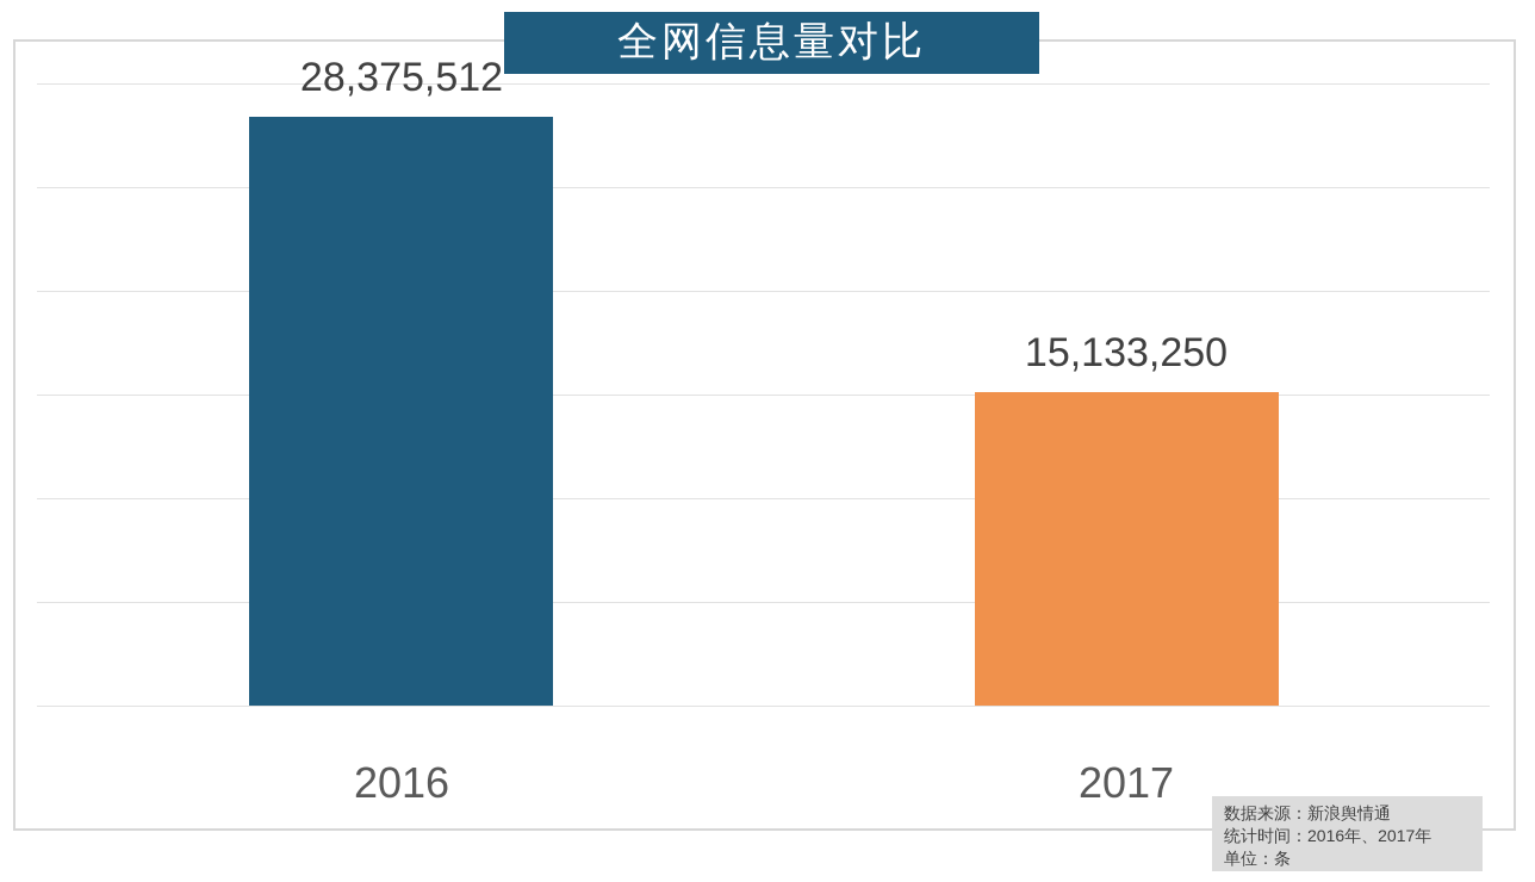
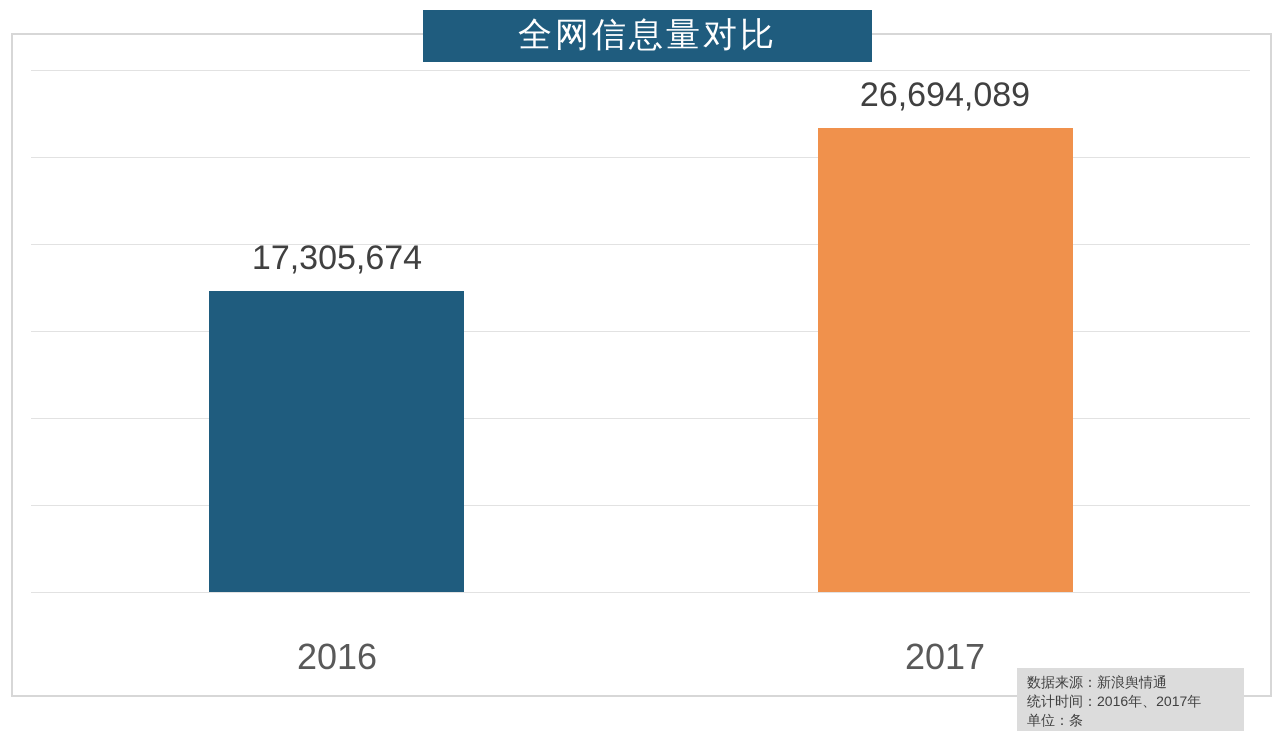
2016: 28,375,512 -> 17,305,674
2017: 15,133,250 -> 26,694,089
